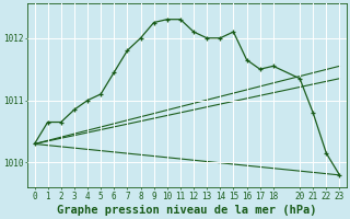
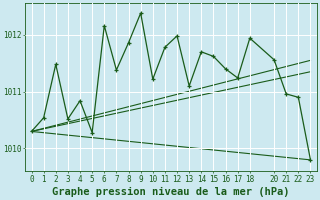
1: 1010.65 -> 1010.54
2: 1010.65 -> 1011.48
3: 1010.85 -> 1010.52
4: 1011.00 -> 1010.84
5: 1011.10 -> 1010.28
6: 1011.45 -> 1012.16
7: 1011.80 -> 1011.38
8: 1012.00 -> 1011.86
9: 1012.25 -> 1012.38
10: 1012.30 -> 1011.22
11: 1012.30 -> 1011.78
12: 1012.10 -> 1011.98
13: 1012.00 -> 1011.10
14: 1012.00 -> 1011.70
15: 1012.10 -> 1011.62
16: 1011.65 -> 1011.40
17: 1011.50 -> 1011.24
18: 1011.55 -> 1011.94
20: 1011.35 -> 1011.56
21: 1010.80 -> 1010.96
22: 1010.15 -> 1010.90
